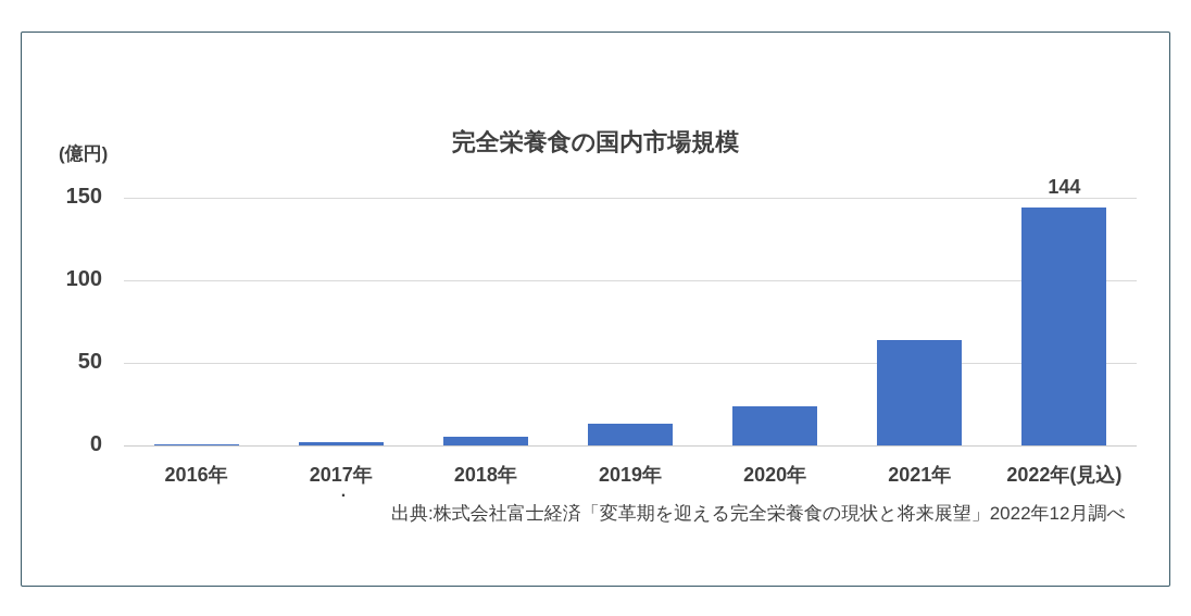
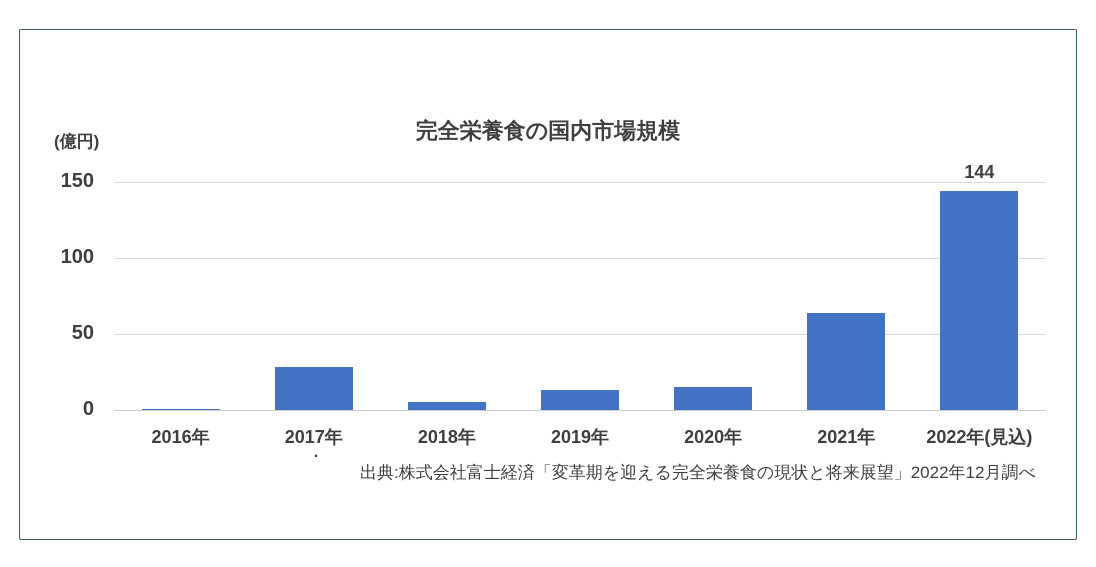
2017年: 2 -> 28
2020年: 24 -> 15
